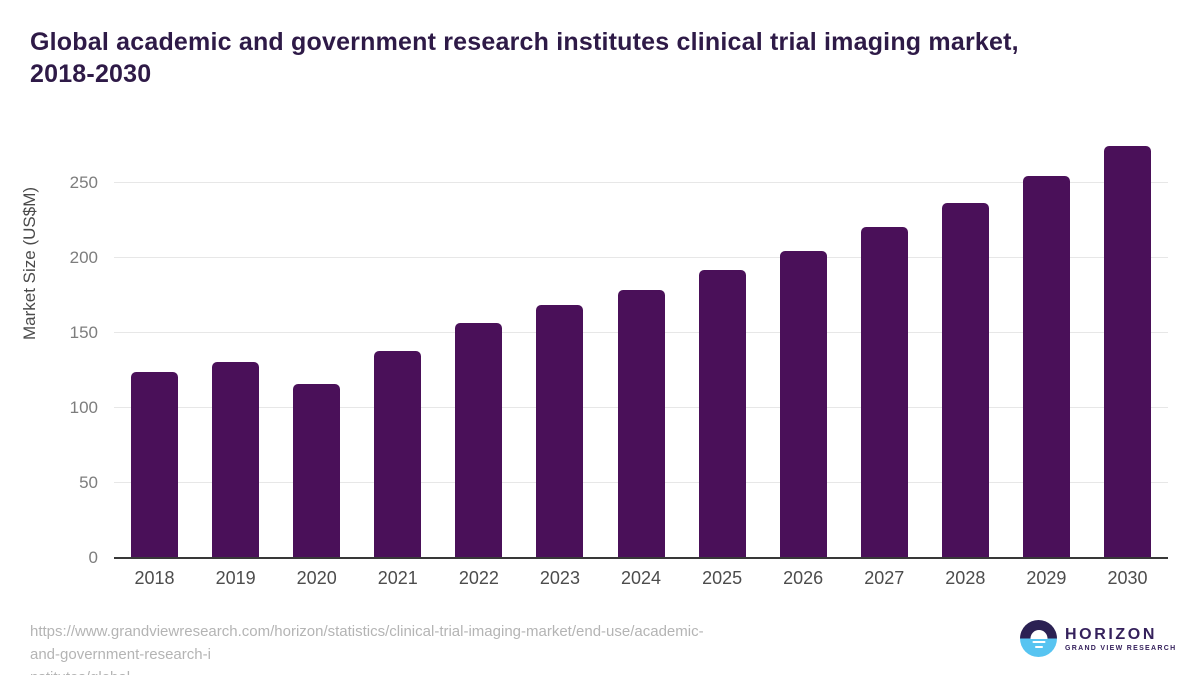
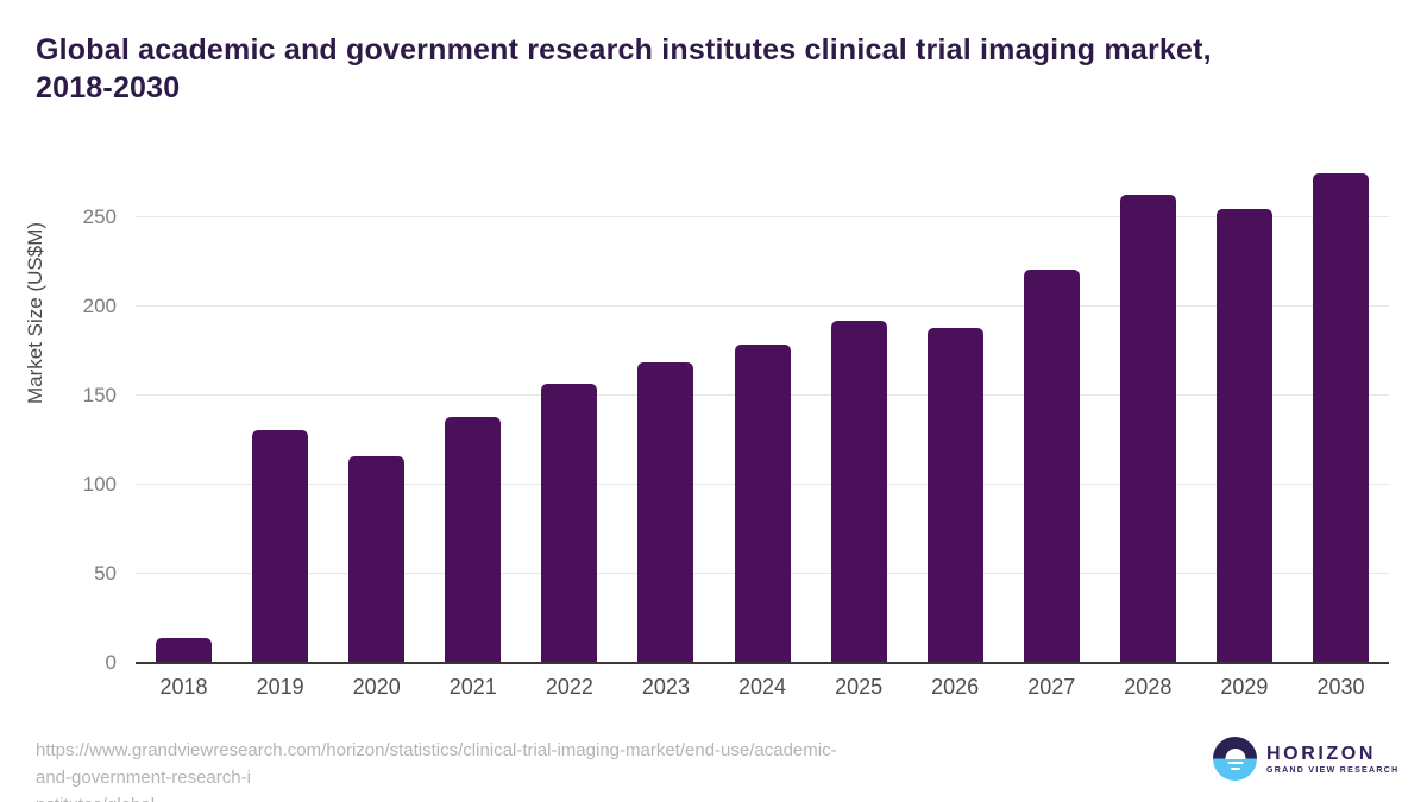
2018: 124 -> 14
2026: 205 -> 188
2028: 237 -> 263
